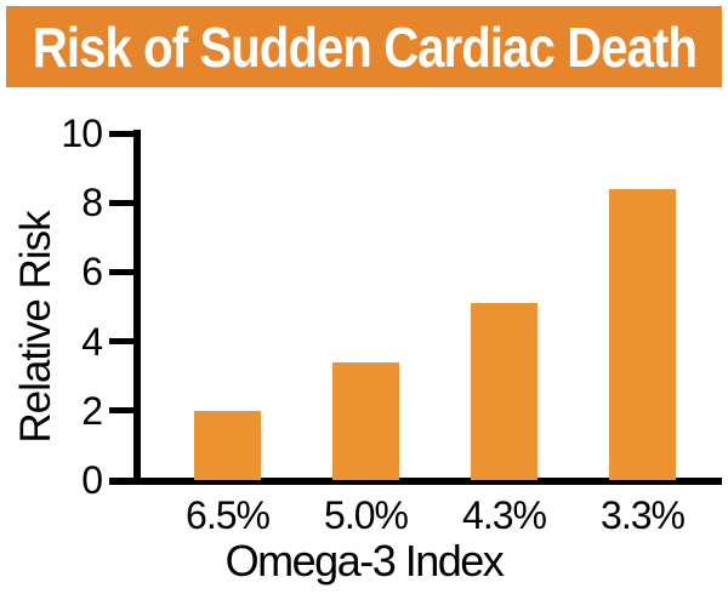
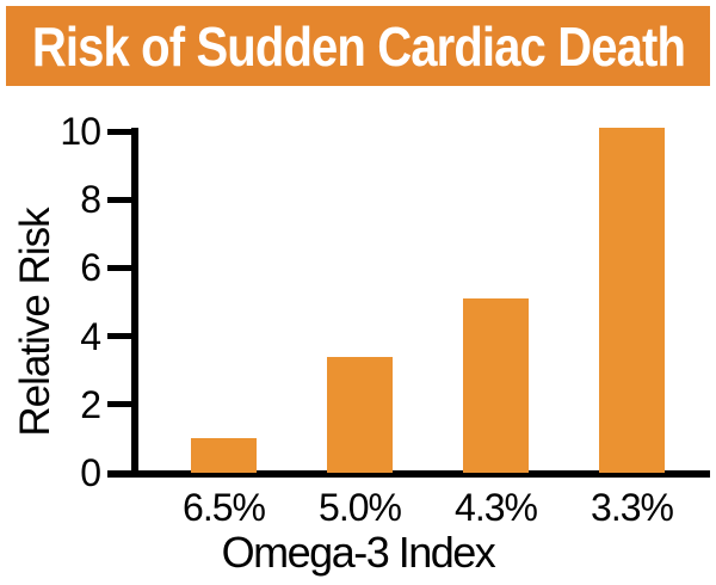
6.5%: 2.0 -> 1.0
3.3%: 8.4 -> 10.1
